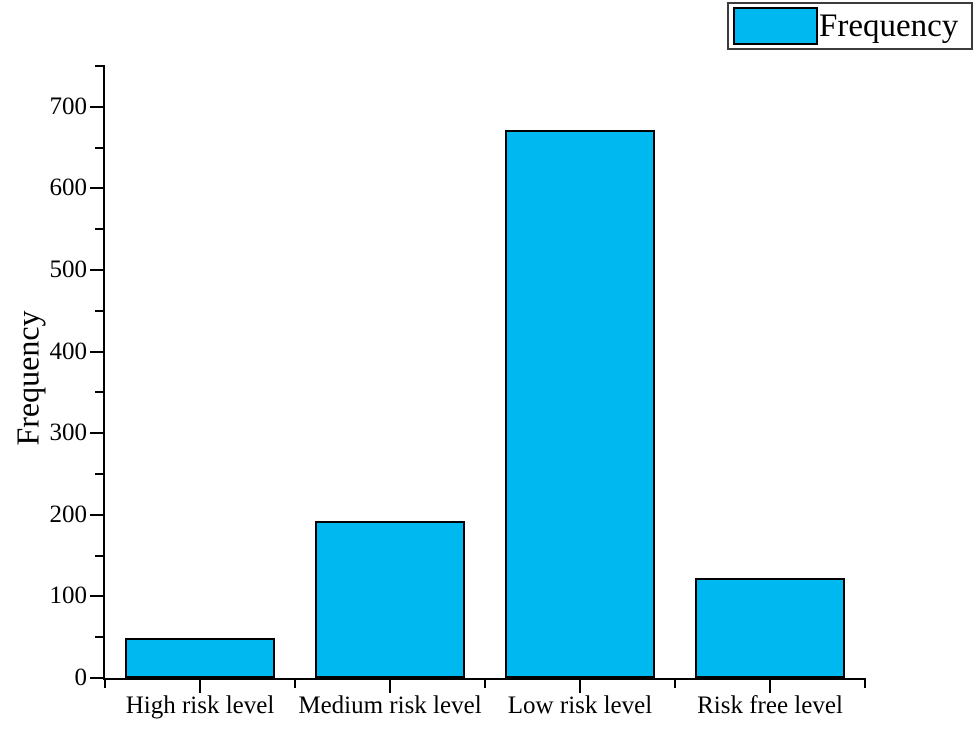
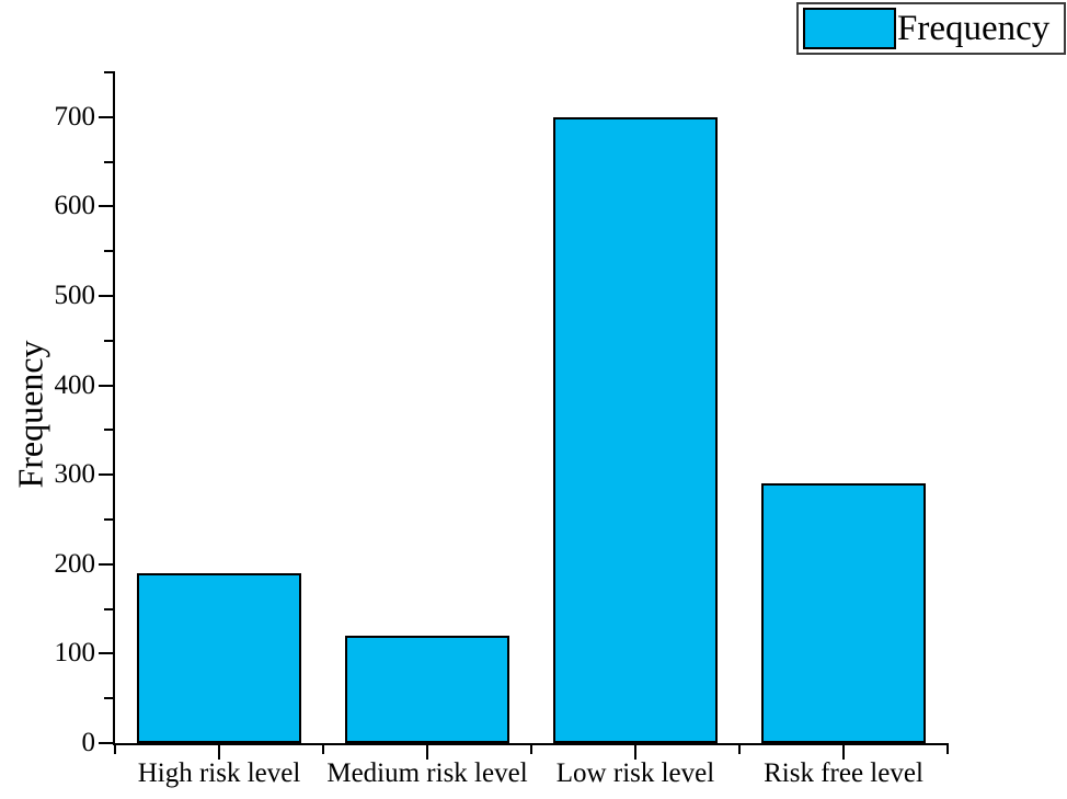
High risk level: 50 -> 190
Medium risk level: 190 -> 120
Low risk level: 670 -> 700
Risk free level: 120 -> 290
